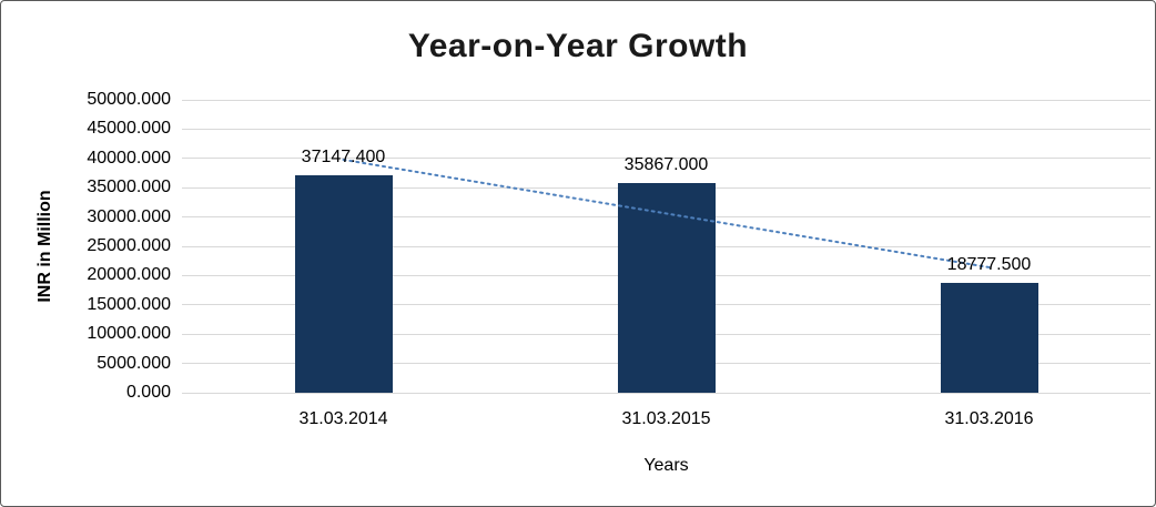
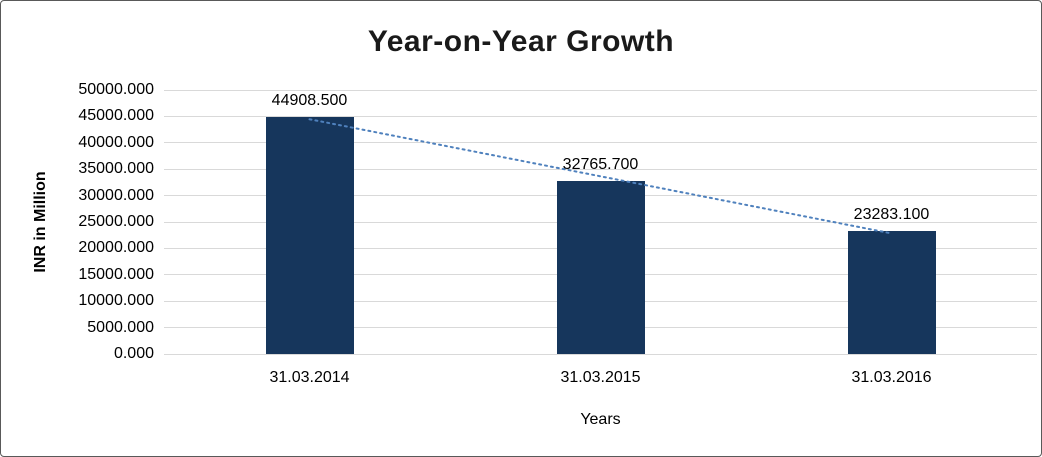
31.03.2014: 37147.400 -> 44908.500
31.03.2015: 35867.000 -> 32765.700
31.03.2016: 18777.500 -> 23283.100
